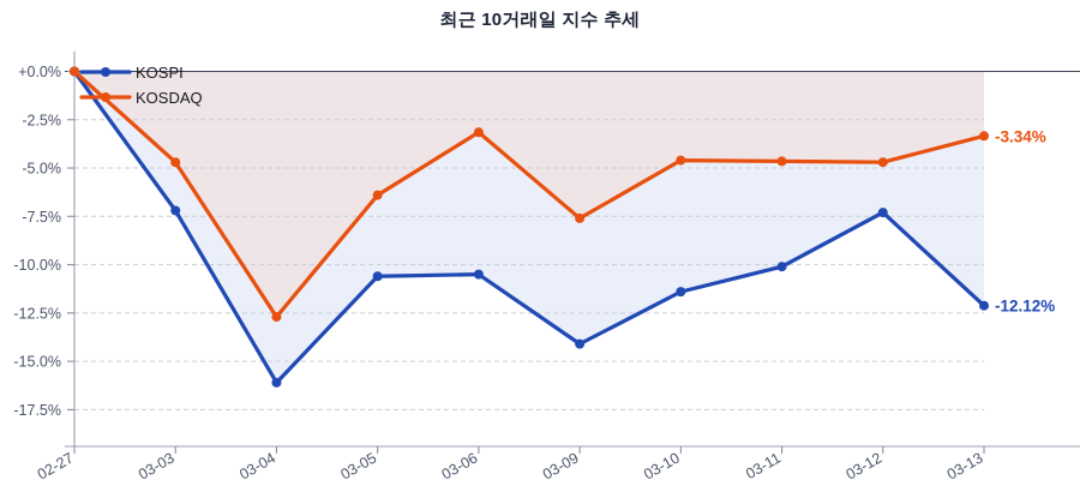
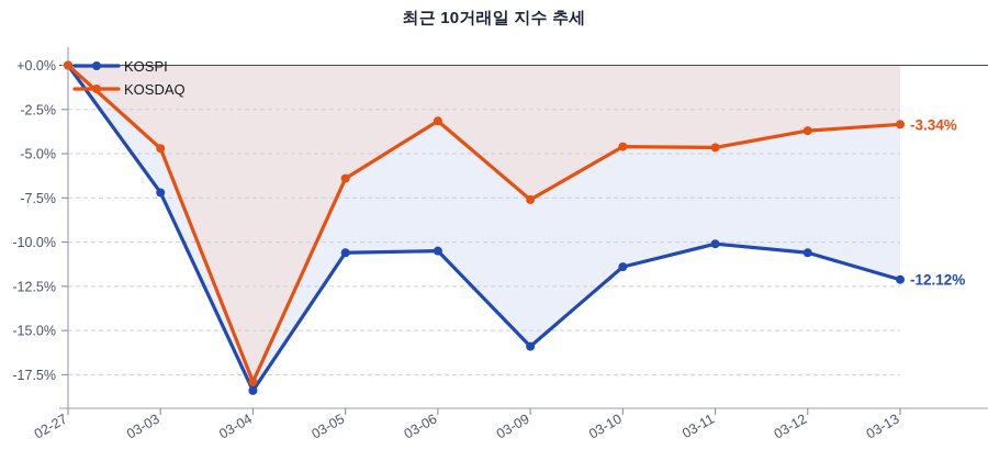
KOSPI/03-04: -16.1% -> -18.4%
KOSDAQ/03-04: -12.7% -> -17.9%
KOSPI/03-09: -14.1% -> -15.9%
KOSPI/03-12: -7.3% -> -10.6%
KOSDAQ/03-12: -4.7% -> -3.7%
